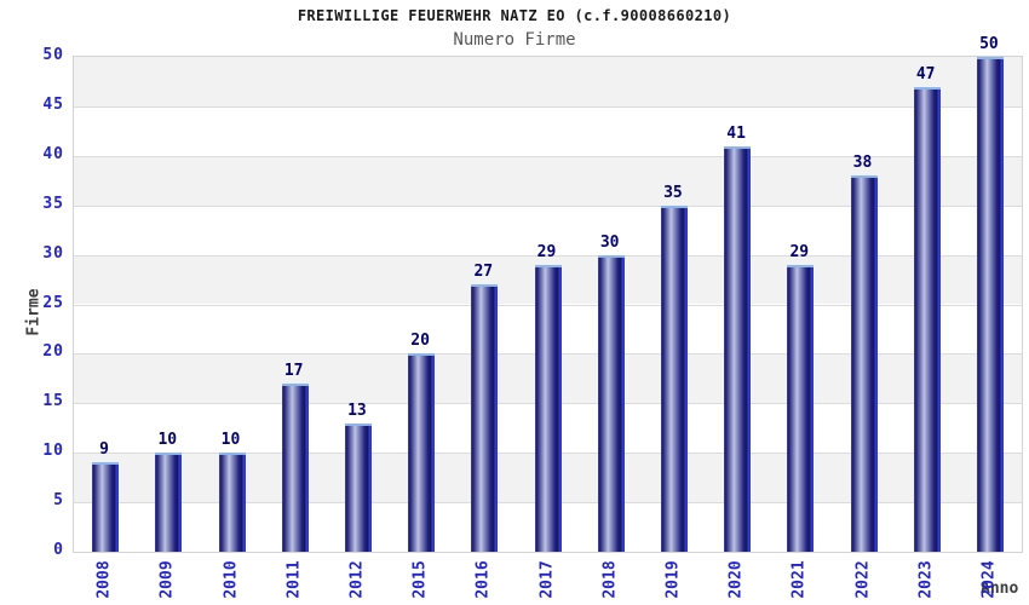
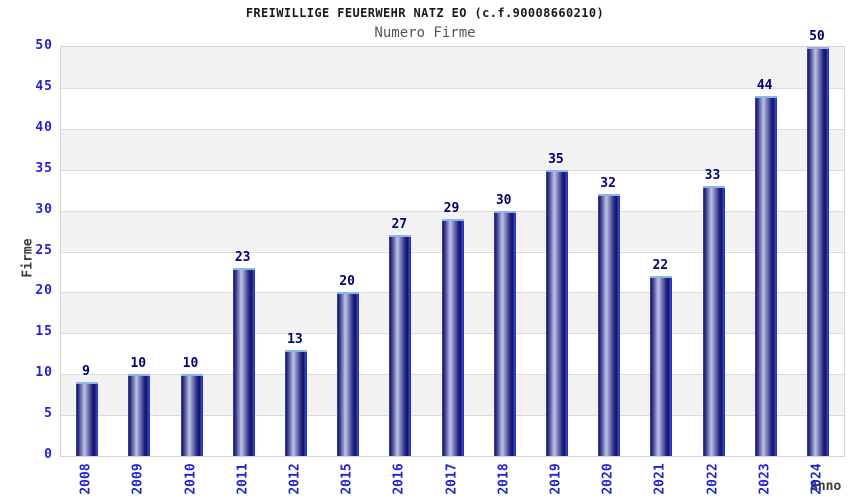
2011: 17 -> 23
2020: 41 -> 32
2021: 29 -> 22
2022: 38 -> 33
2023: 47 -> 44
